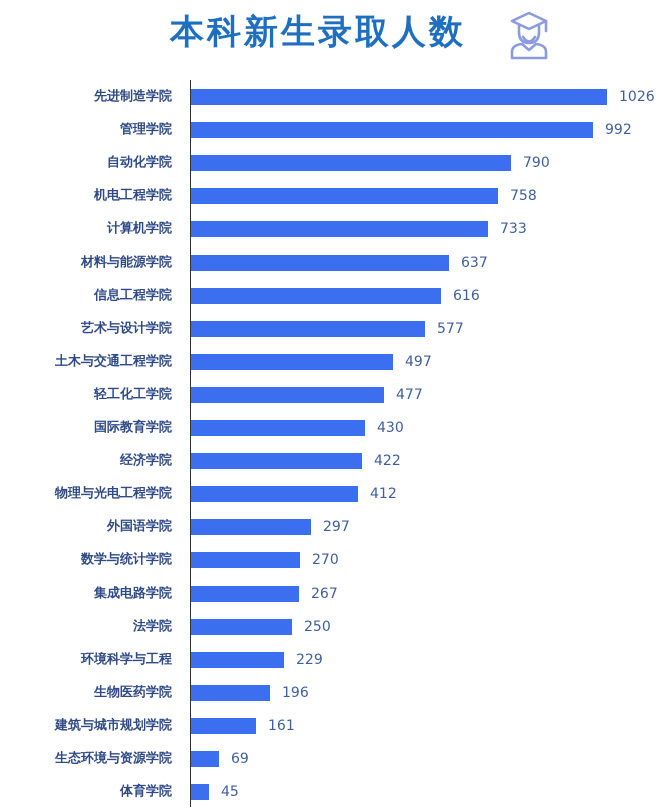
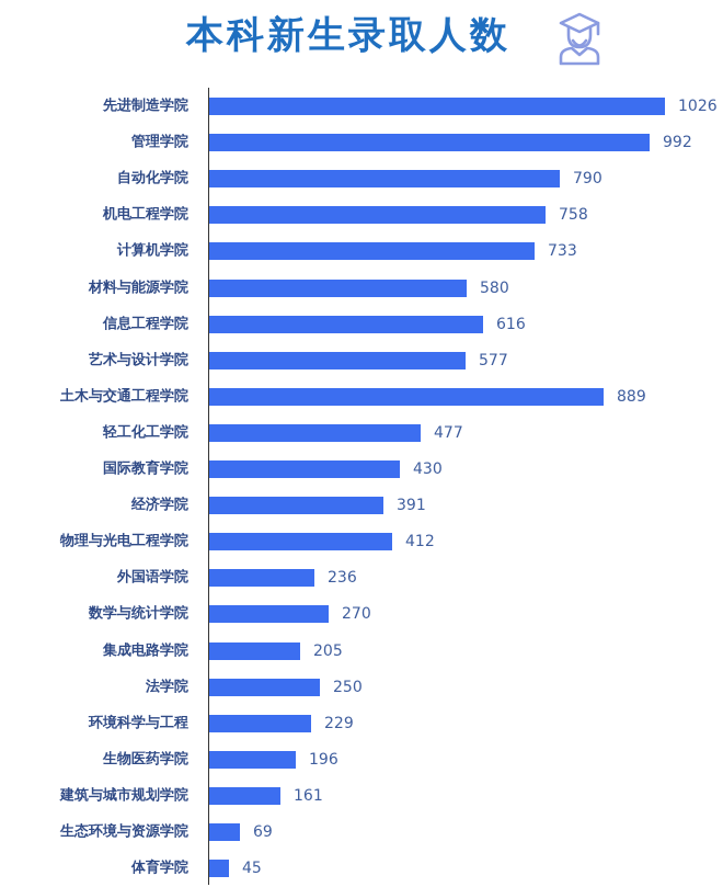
材料与能源学院: 637 -> 580
土木与交通工程学院: 497 -> 889
经济学院: 422 -> 391
外国语学院: 297 -> 236
集成电路学院: 267 -> 205
